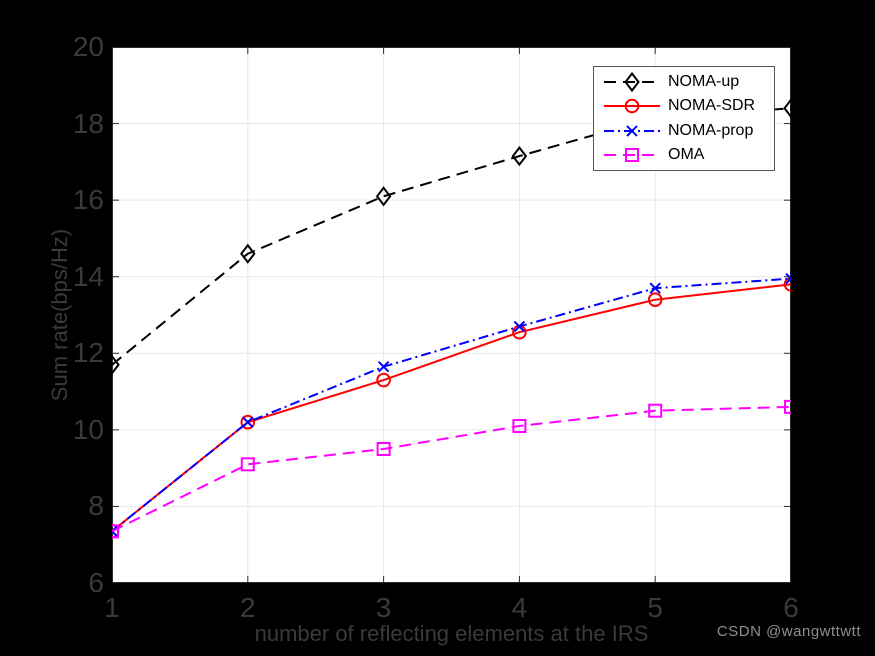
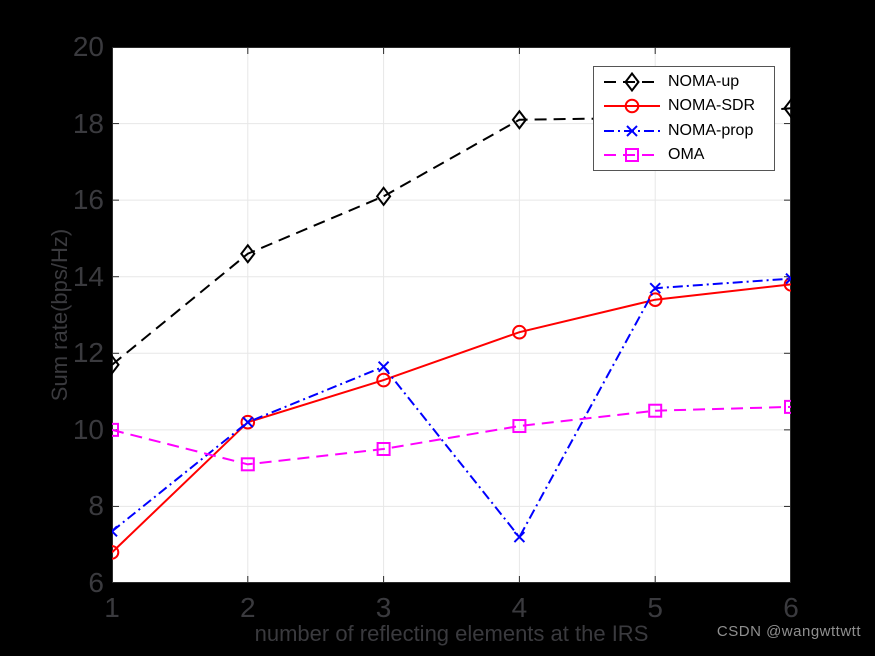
NOMA-SDR/1: 7.3 -> 6.8
OMA/1: 7.3 -> 10.0
NOMA-up/4: 17.1 -> 18.1
NOMA-prop/4: 12.7 -> 7.2
